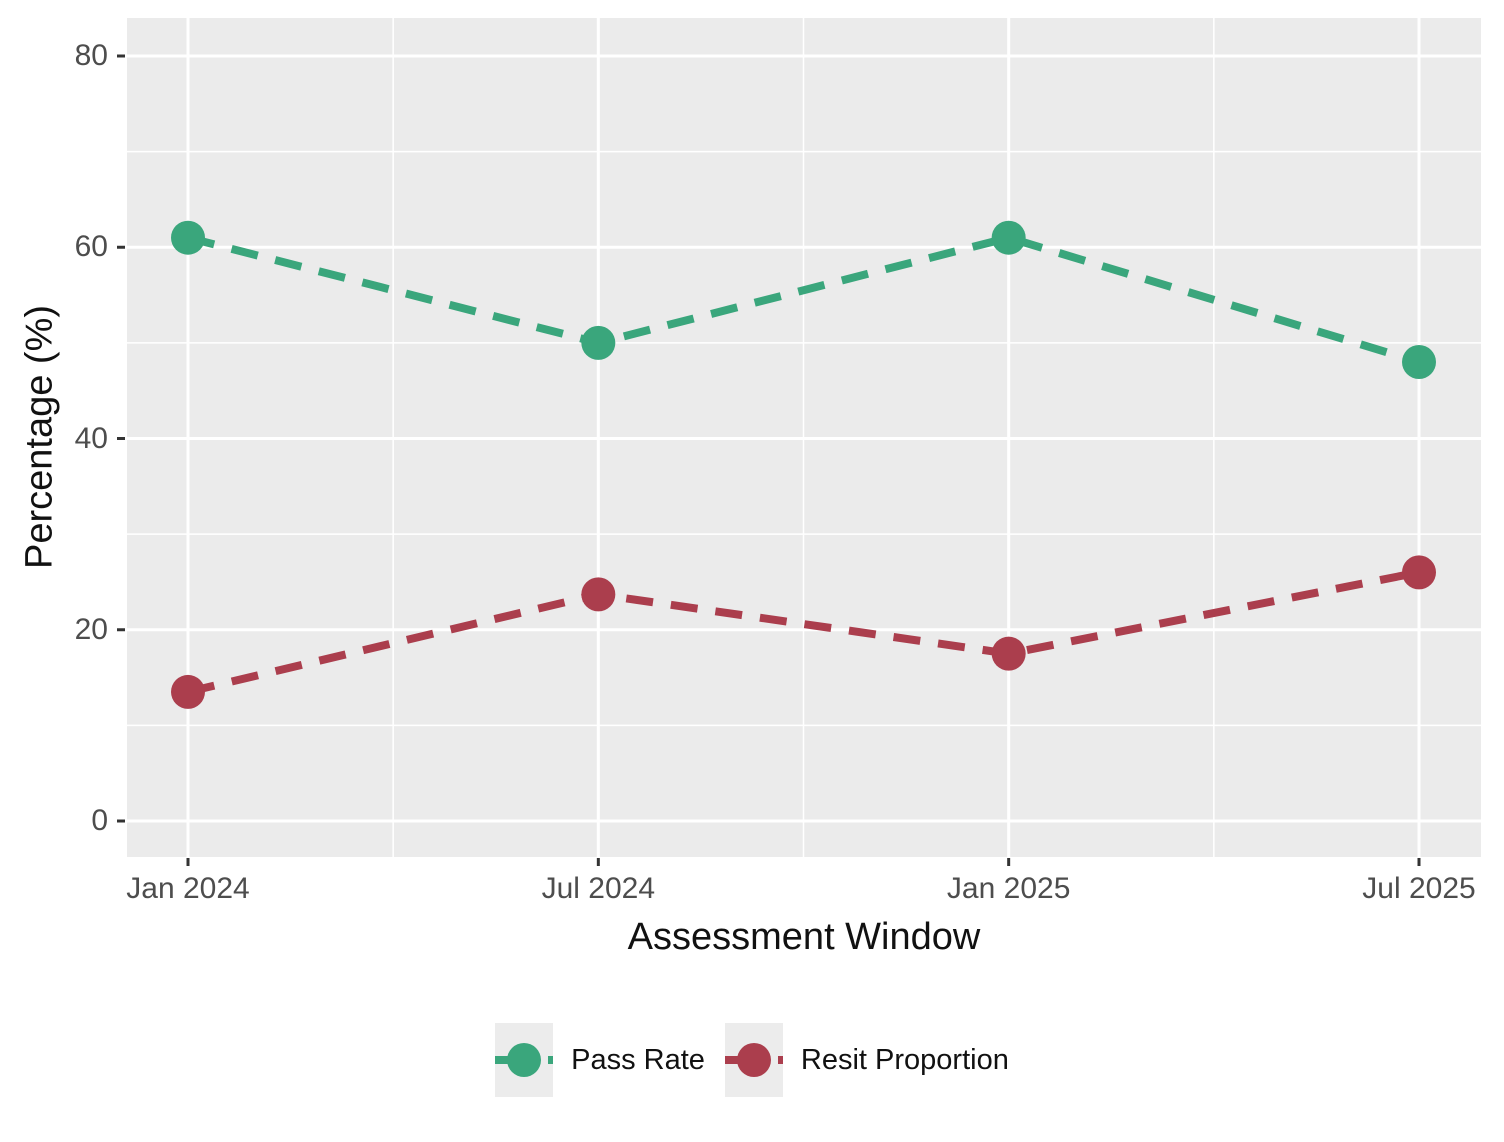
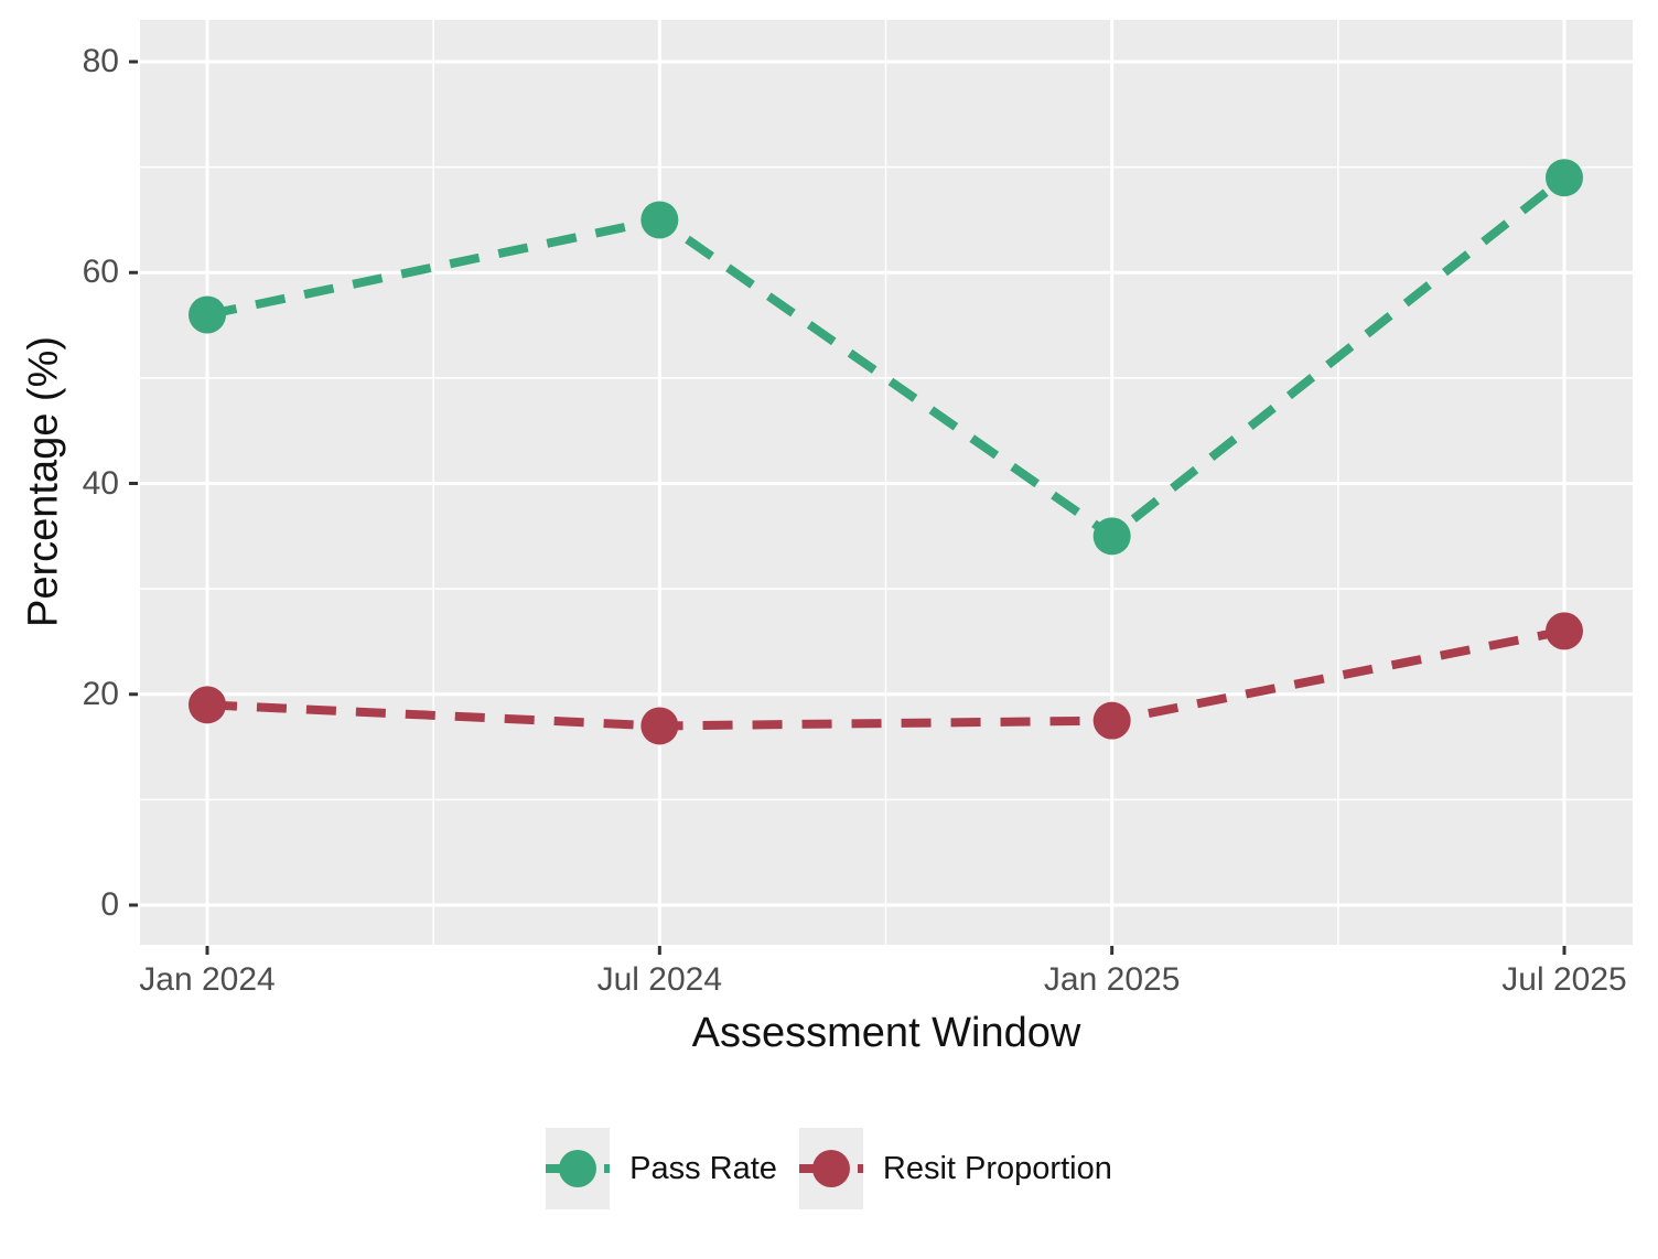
Pass Rate/Jan 2024: 61 -> 56
Resit Proportion/Jan 2024: 14 -> 19
Pass Rate/Jul 2024: 50 -> 65
Resit Proportion/Jul 2024: 24 -> 17
Pass Rate/Jan 2025: 61 -> 35
Pass Rate/Jul 2025: 48 -> 69
